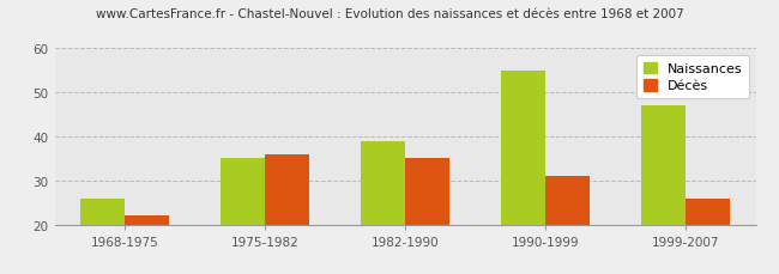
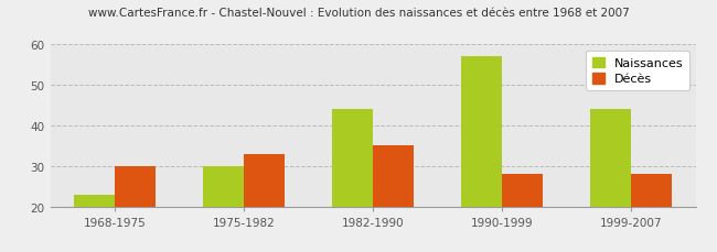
Naissances/1968-1975: 26 -> 23
Décès/1968-1975: 22 -> 30
Naissances/1975-1982: 35 -> 30
Décès/1975-1982: 36 -> 33
Naissances/1982-1990: 39 -> 44
Naissances/1990-1999: 55 -> 57
Décès/1990-1999: 31 -> 28
Naissances/1999-2007: 47 -> 44
Décès/1999-2007: 26 -> 28
